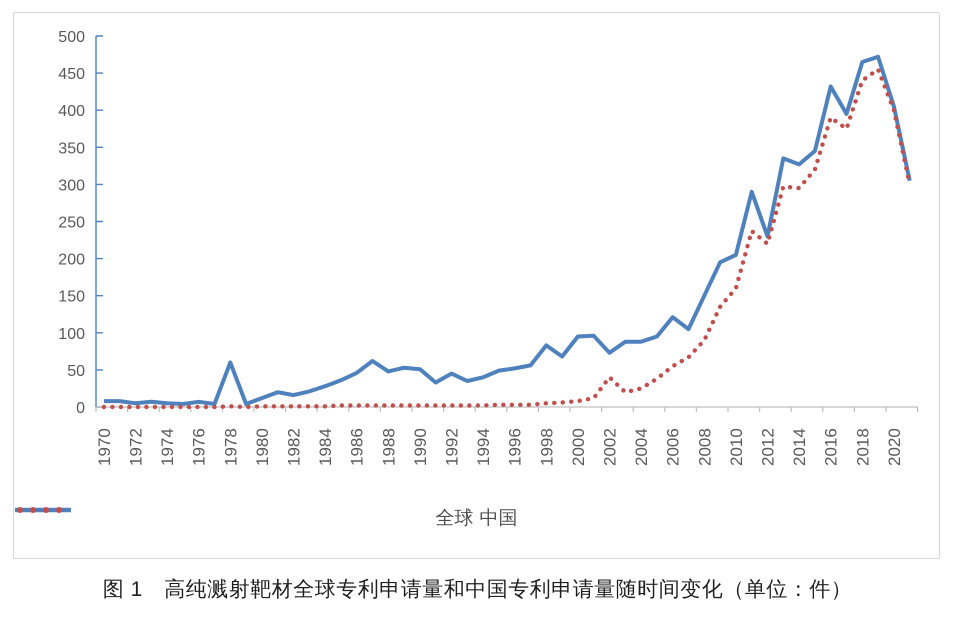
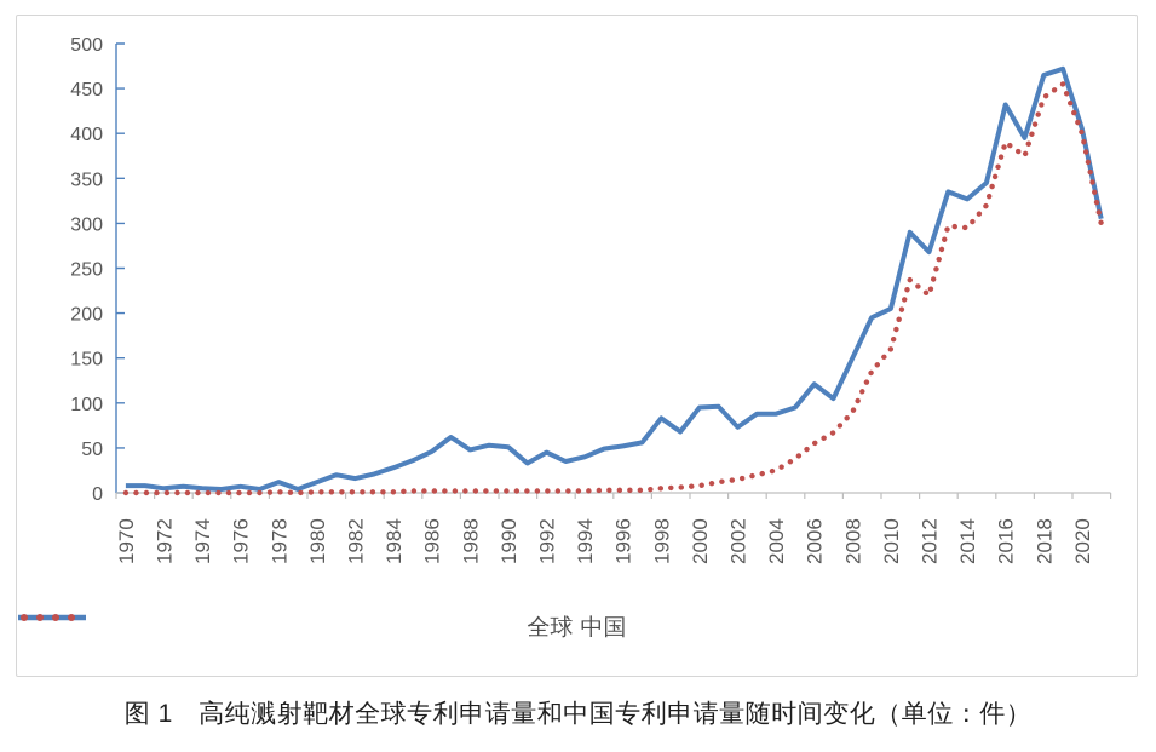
全球/1978: 60 -> 10
中国/2002: 40 -> 20
全球/2012: 230 -> 270
